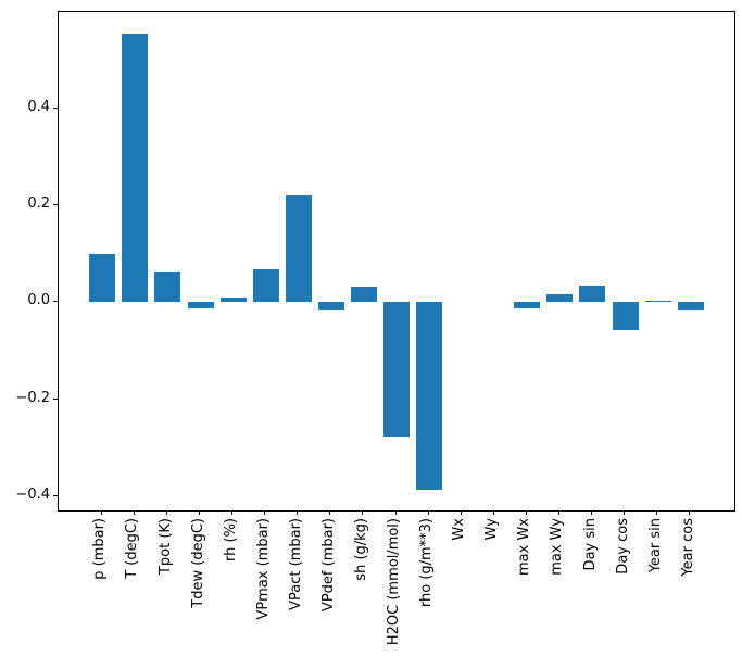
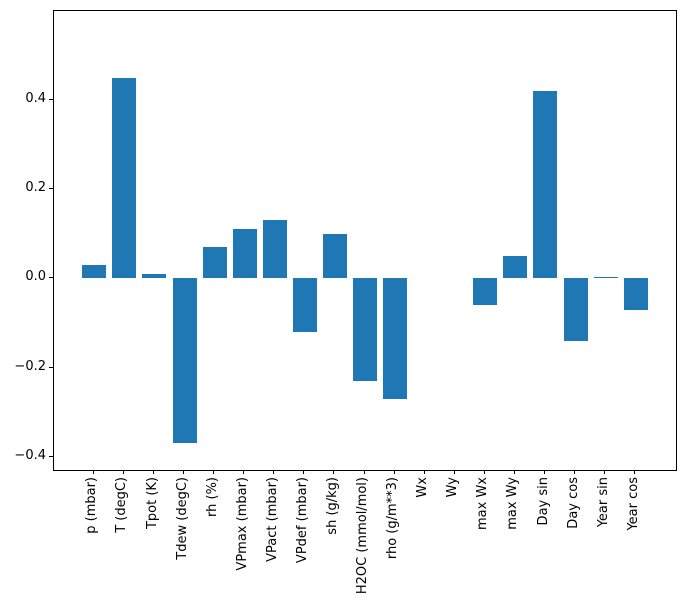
p (mbar): 0.10 -> 0.03
T (degC): 0.56 -> 0.45
Tpot (K): 0.06 -> 0.01
Tdew (degC): -0.01 -> -0.37
rh (%): 0.01 -> 0.07
VPmax (mbar): 0.07 -> 0.11
VPact (mbar): 0.22 -> 0.13
VPdef (mbar): -0.01 -> -0.12
sh (g/kg): 0.03 -> 0.10
H2OC (mmol/mol): -0.28 -> -0.23
rho (g/m**3): -0.39 -> -0.27
max Wx: -0.01 -> -0.06
max Wy: 0.02 -> 0.05
Day sin: 0.03 -> 0.42
Day cos: -0.06 -> -0.14
Year cos: -0.02 -> -0.07
